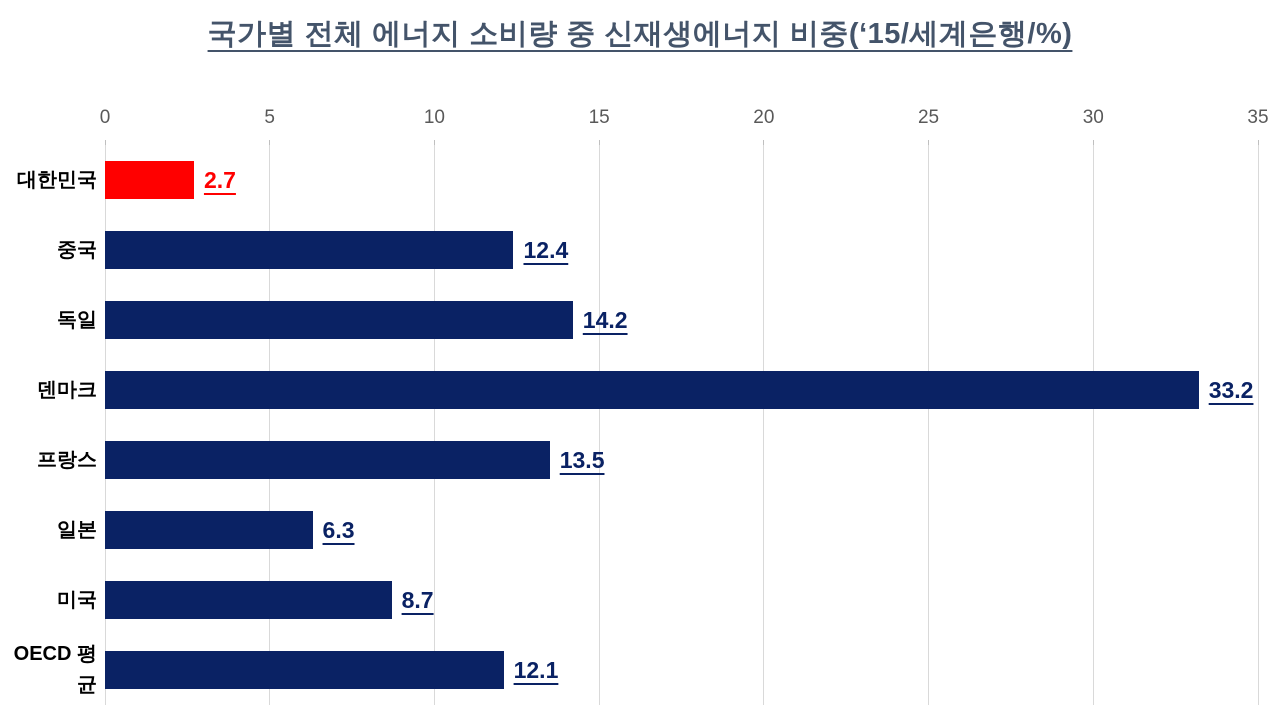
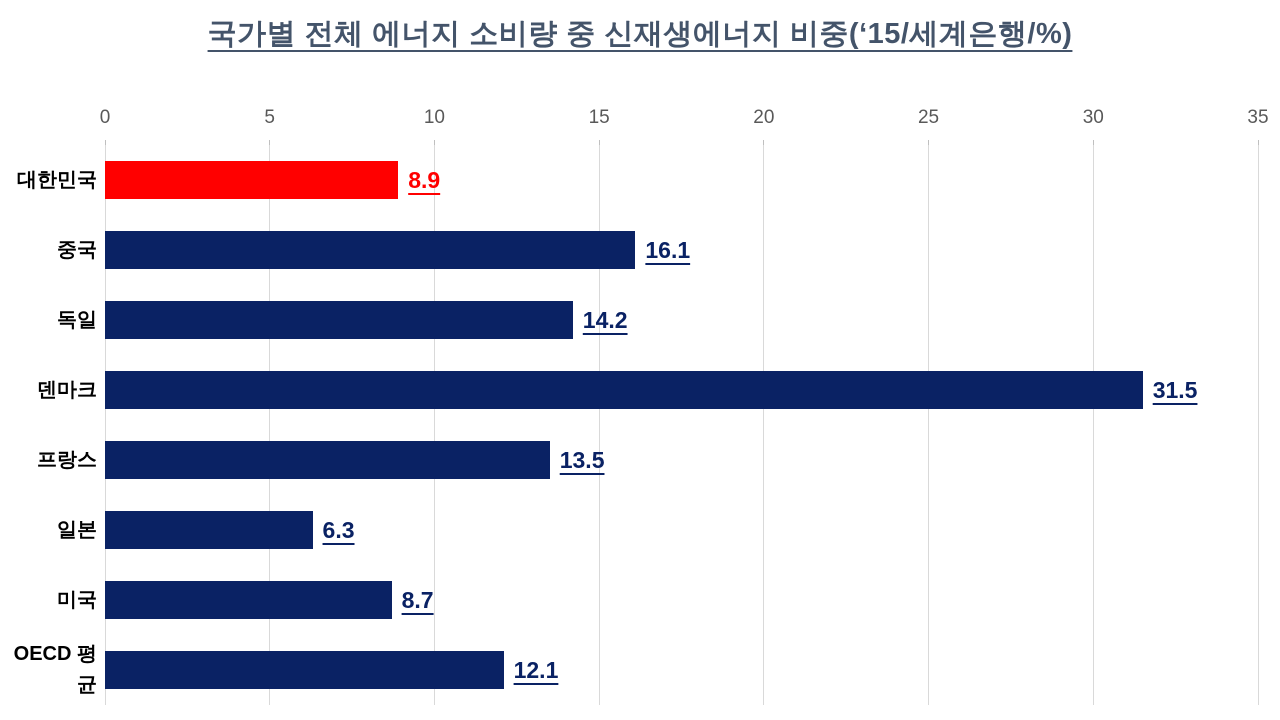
대한민국: 2.7 -> 8.9
중국: 12.4 -> 16.1
덴마크: 33.2 -> 31.5
